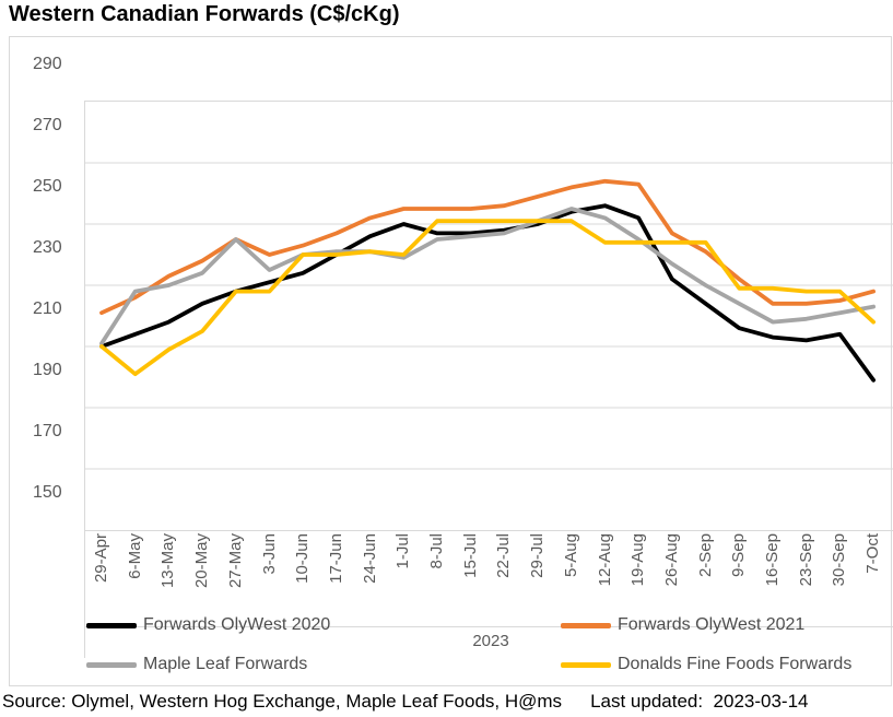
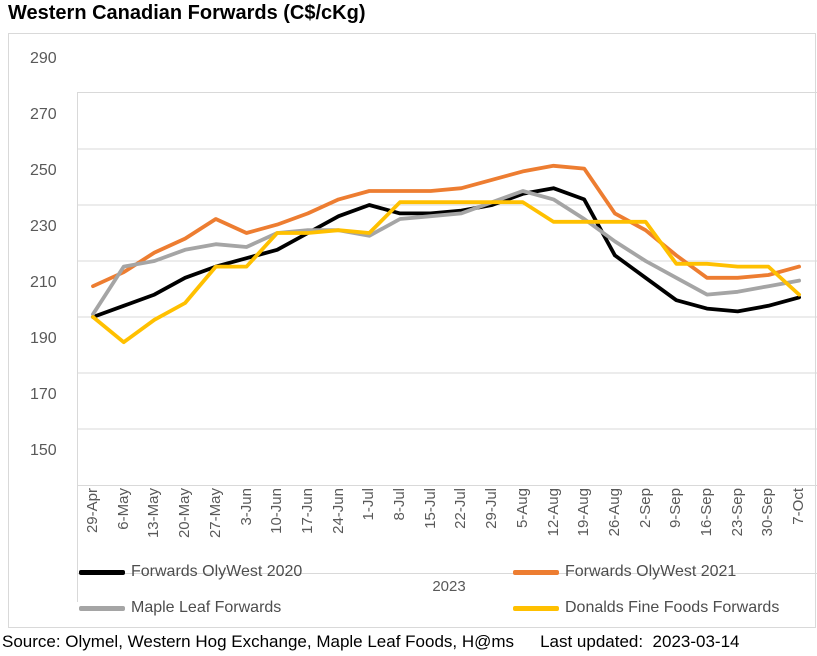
Maple Leaf Forwards/27-May: 245 -> 236
Forwards OlyWest 2020/7-Oct: 199 -> 217
